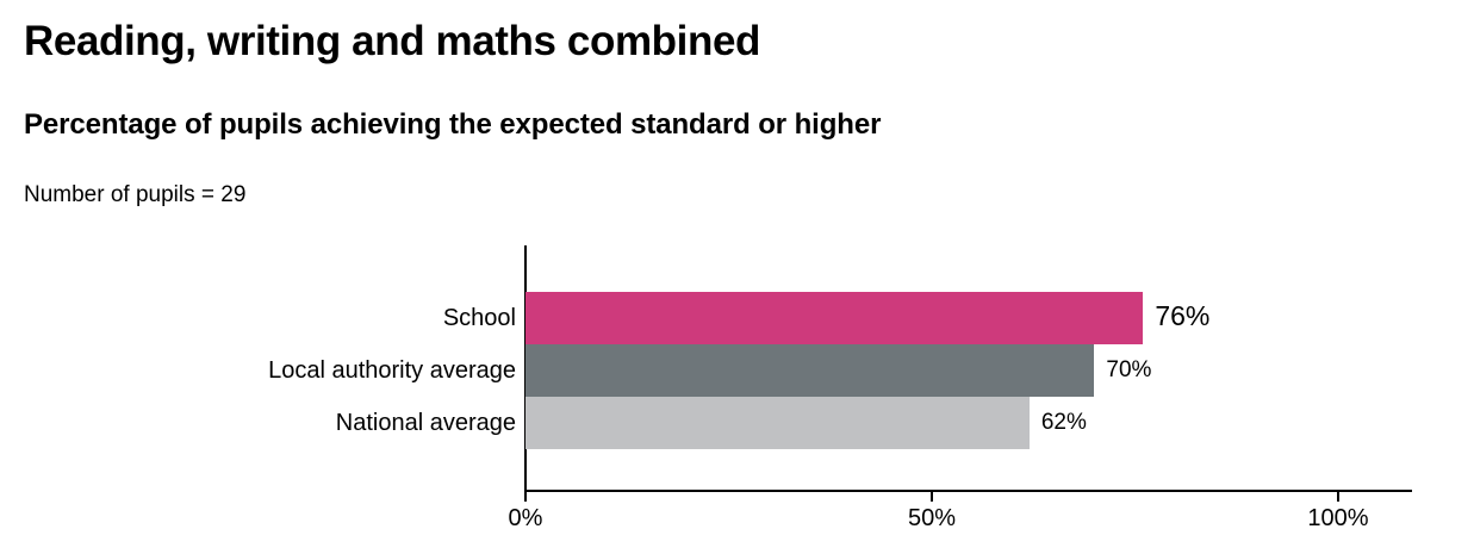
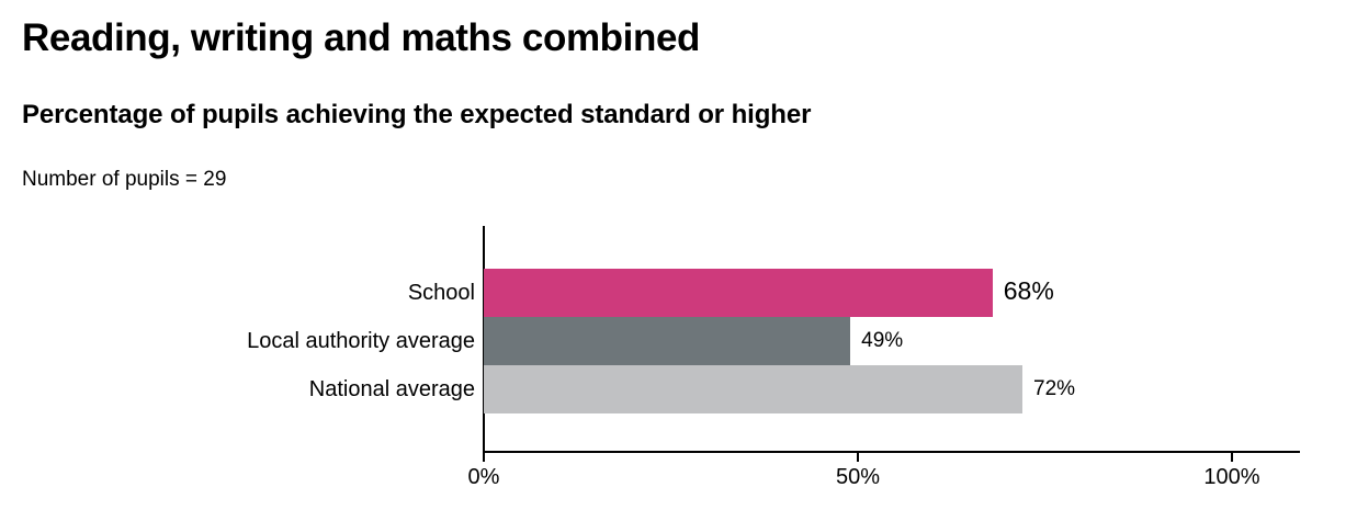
School: 76% -> 68%
Local authority average: 70% -> 49%
National average: 62% -> 72%
